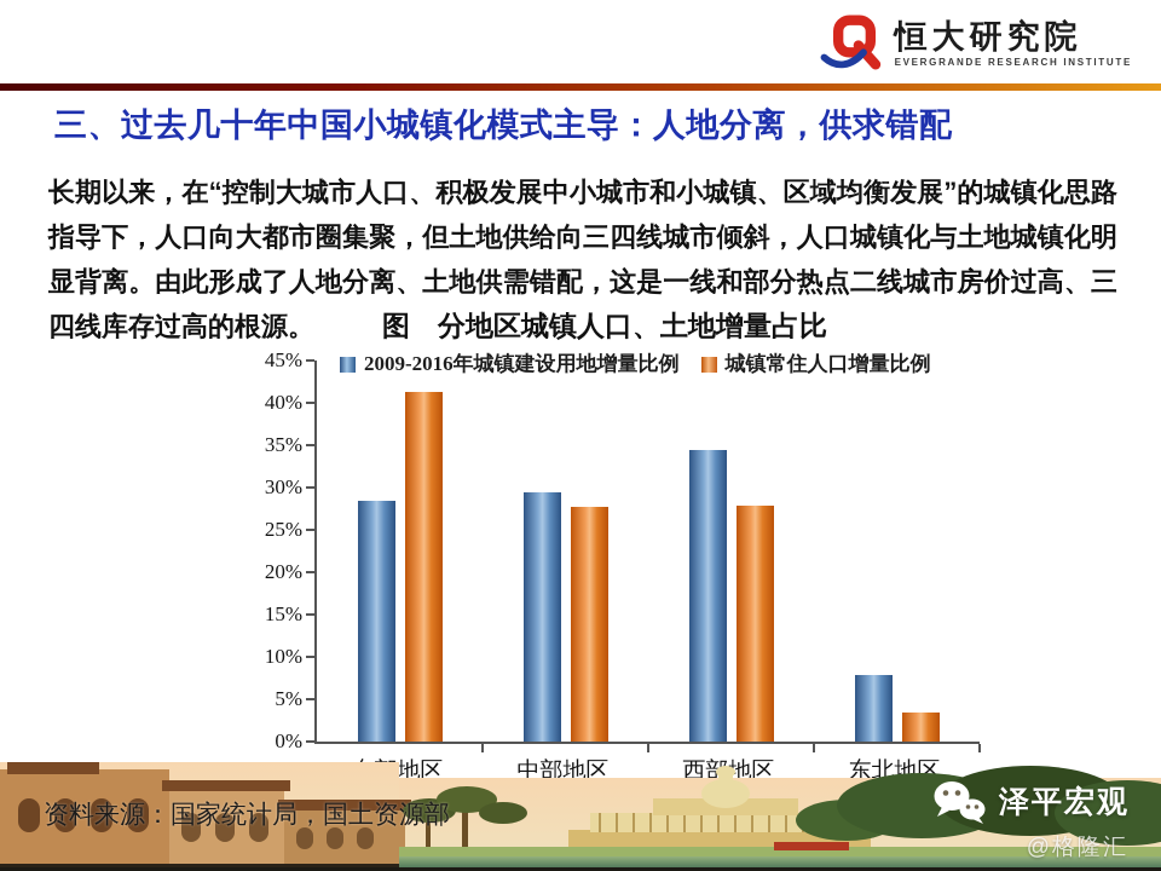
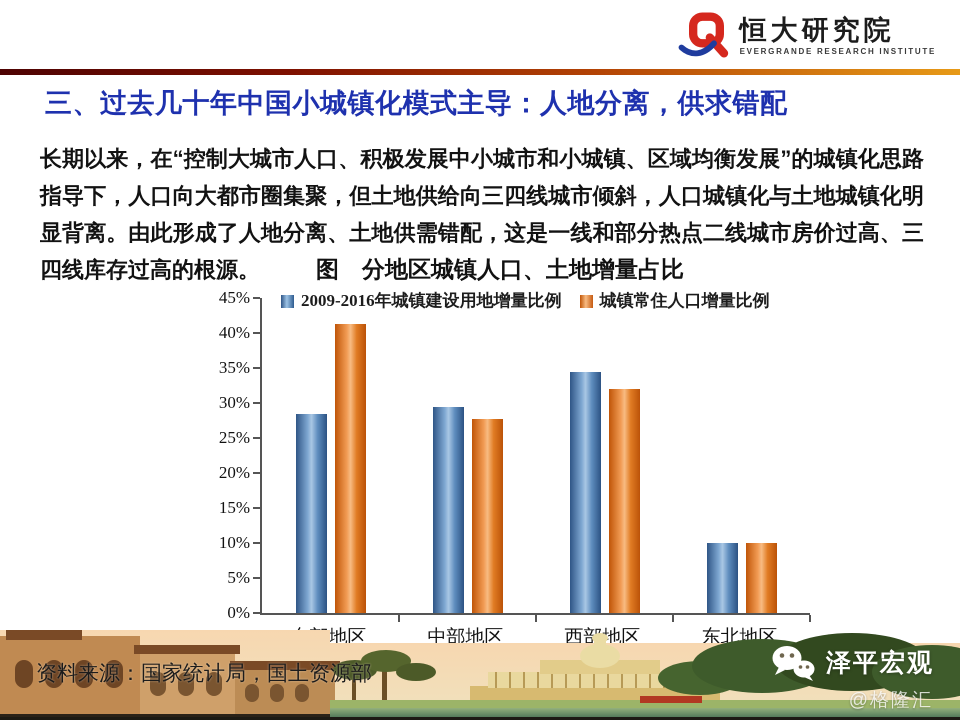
城镇常住人口增量比例/西部地区: 28% -> 32%
2009-2016年城镇建设用地增量比例/东北地区: 8% -> 10%
城镇常住人口增量比例/东北地区: 4% -> 10%
